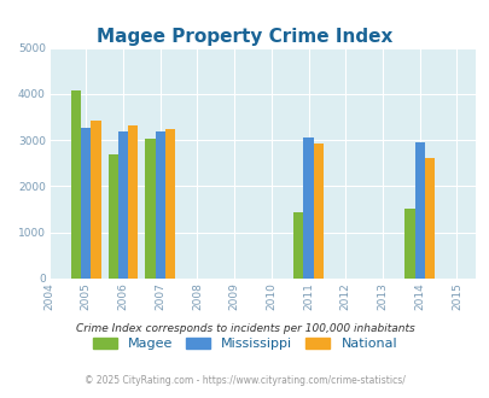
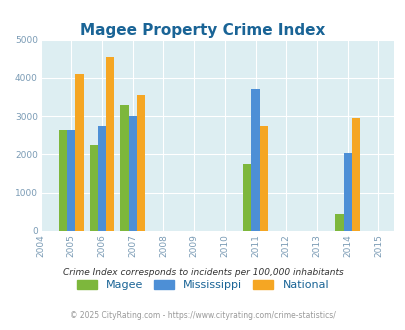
Magee/2005: 4080 -> 2650
Mississippi/2005: 3260 -> 2650
National/2005: 3430 -> 4100
Magee/2006: 2700 -> 2250
Mississippi/2006: 3200 -> 2750
National/2006: 3330 -> 4550
Magee/2007: 3030 -> 3300
Mississippi/2007: 3200 -> 3000
National/2007: 3230 -> 3550
Magee/2011: 1430 -> 1750
Mississippi/2011: 3050 -> 3700
National/2011: 2920 -> 2750
Magee/2014: 1510 -> 450
Mississippi/2014: 2960 -> 2050
National/2014: 2600 -> 2950
